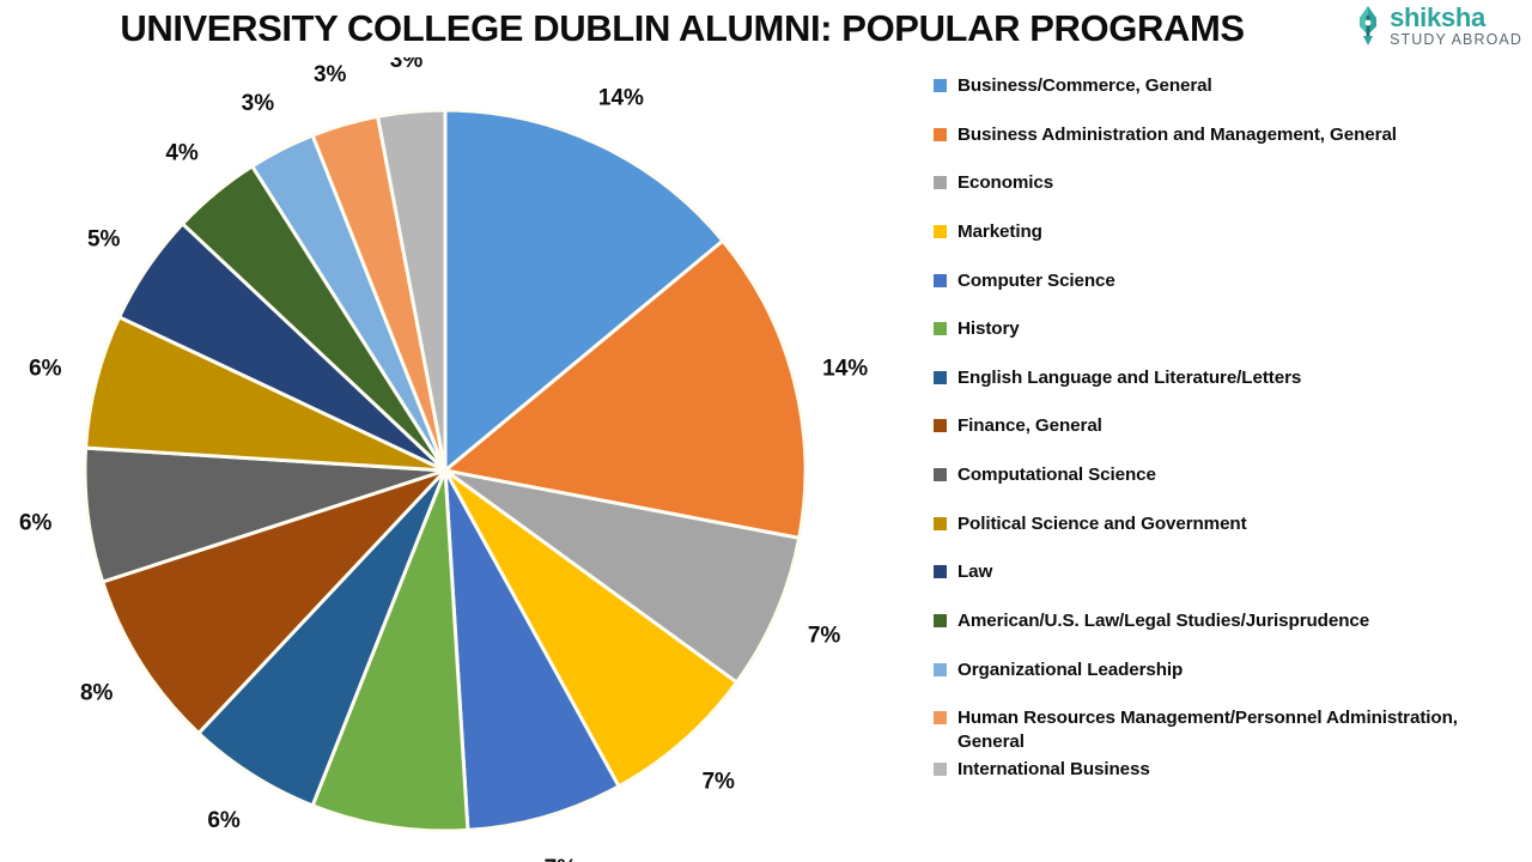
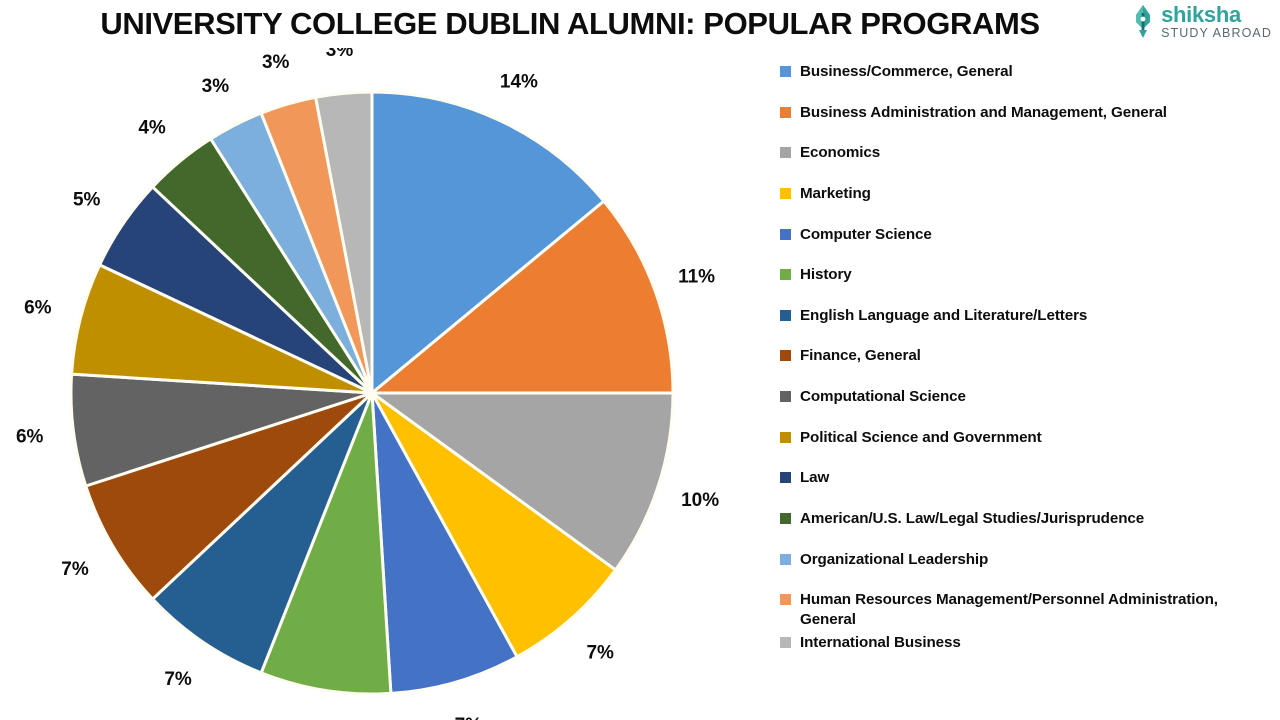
Business Administration and Management, General: 14% -> 11%
Economics: 7% -> 10%
English Language and Literature/Letters: 6% -> 7%
Finance, General: 8% -> 7%
